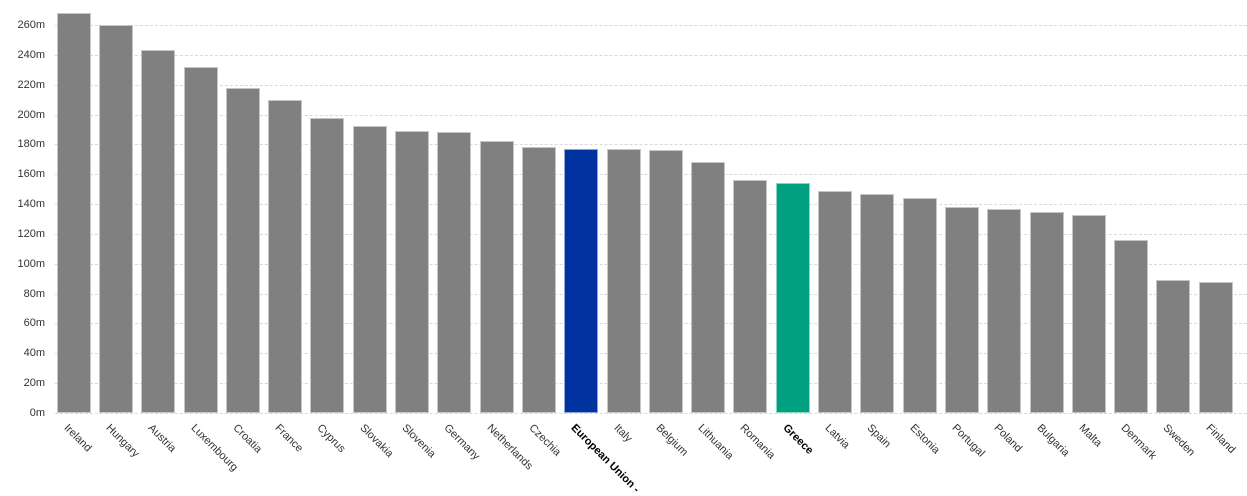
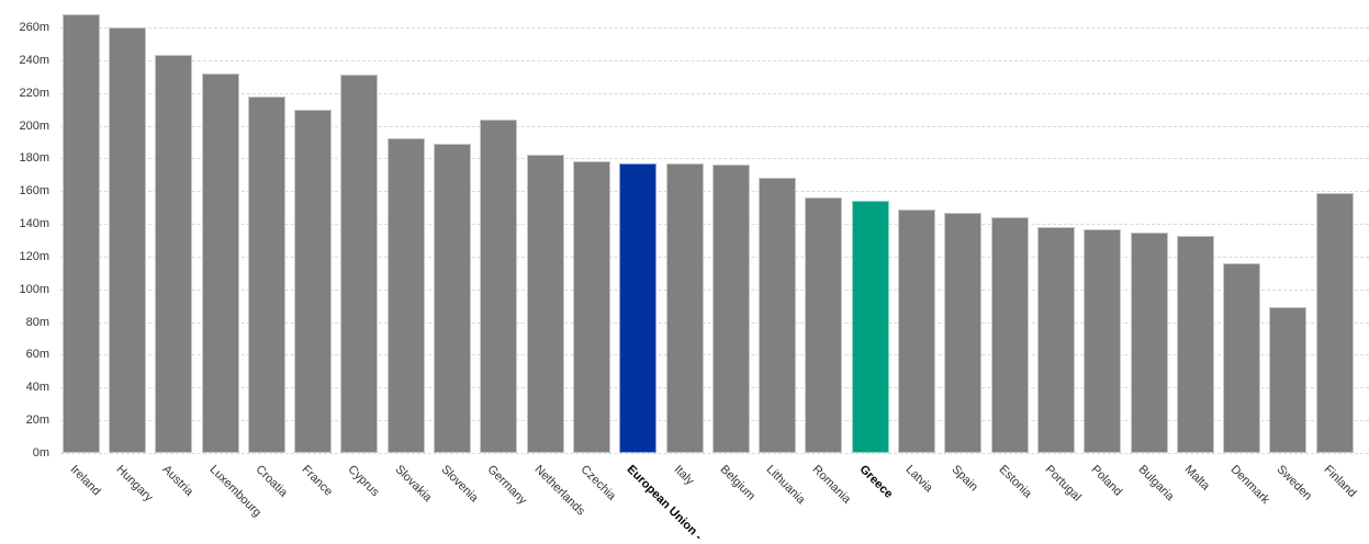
Cyprus: 198m -> 231m
Germany: 188m -> 204m
Finland: 88m -> 159m
